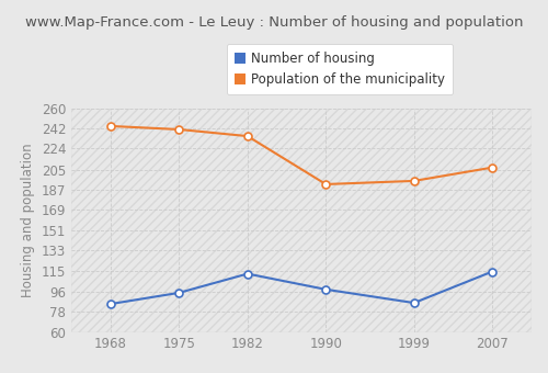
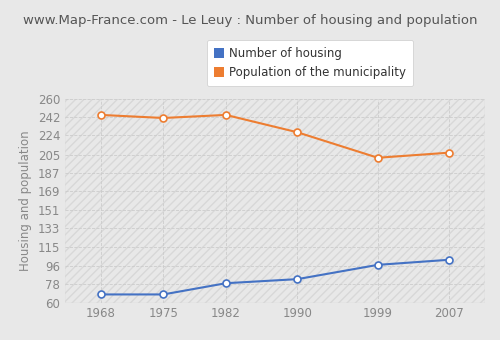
Number of housing/1968: 85 -> 68
Number of housing/1975: 95 -> 68
Number of housing/1982: 112 -> 79
Population of the municipality/1982: 235 -> 244
Number of housing/1990: 98 -> 83
Population of the municipality/1990: 192 -> 227
Number of housing/1999: 86 -> 97
Population of the municipality/1999: 195 -> 202
Number of housing/2007: 114 -> 102
